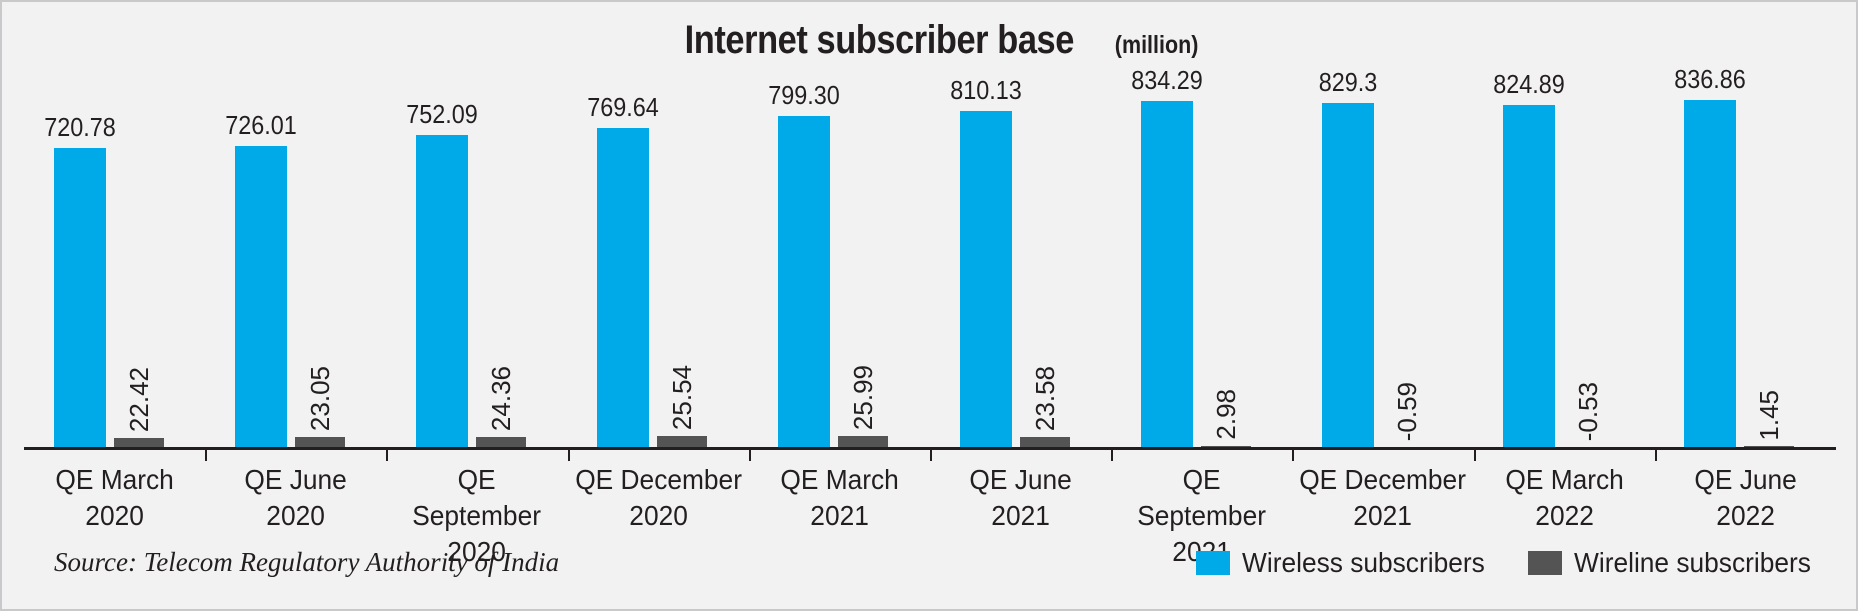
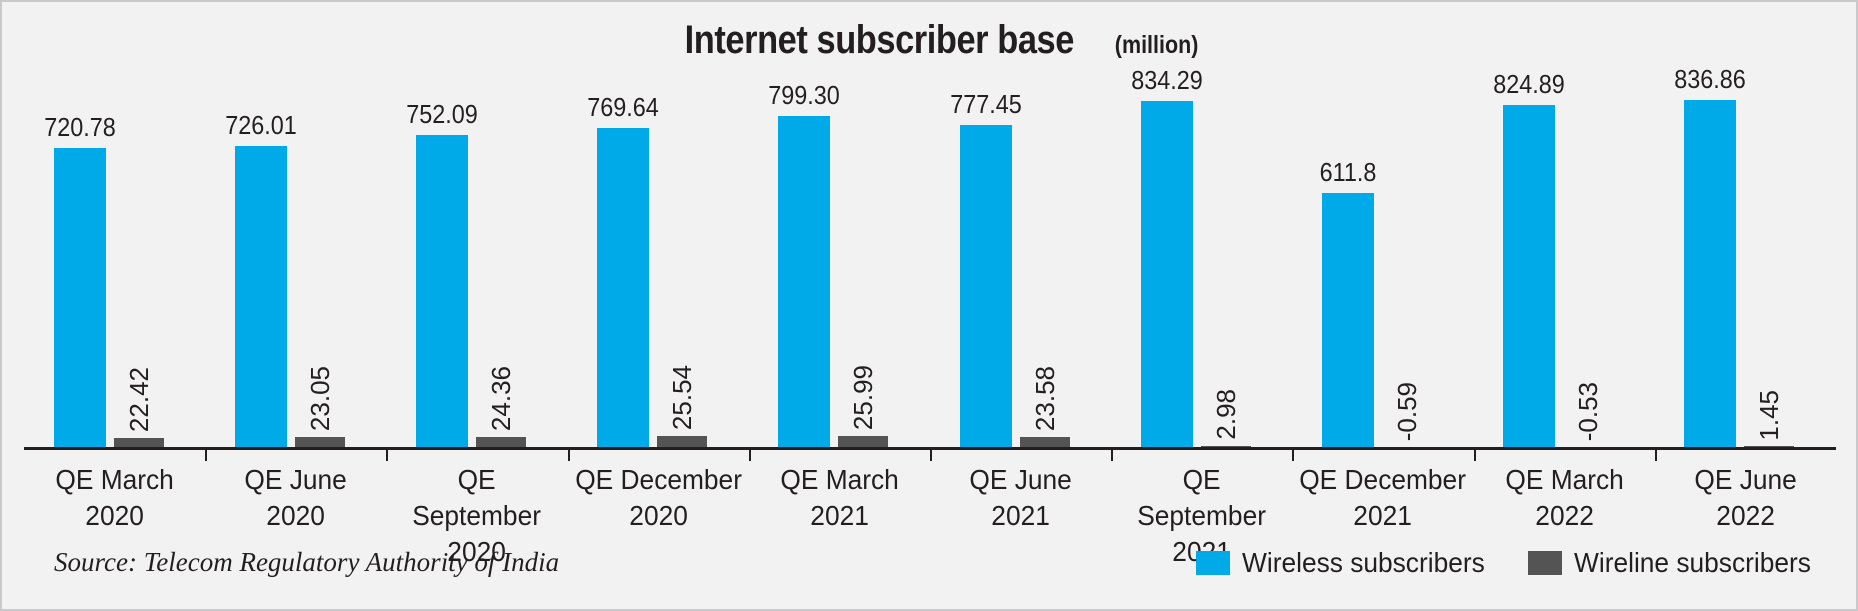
Wireless subscribers/QE June 2021: 810.13 -> 777.45
Wireless subscribers/QE December 2021: 829.3 -> 611.8
